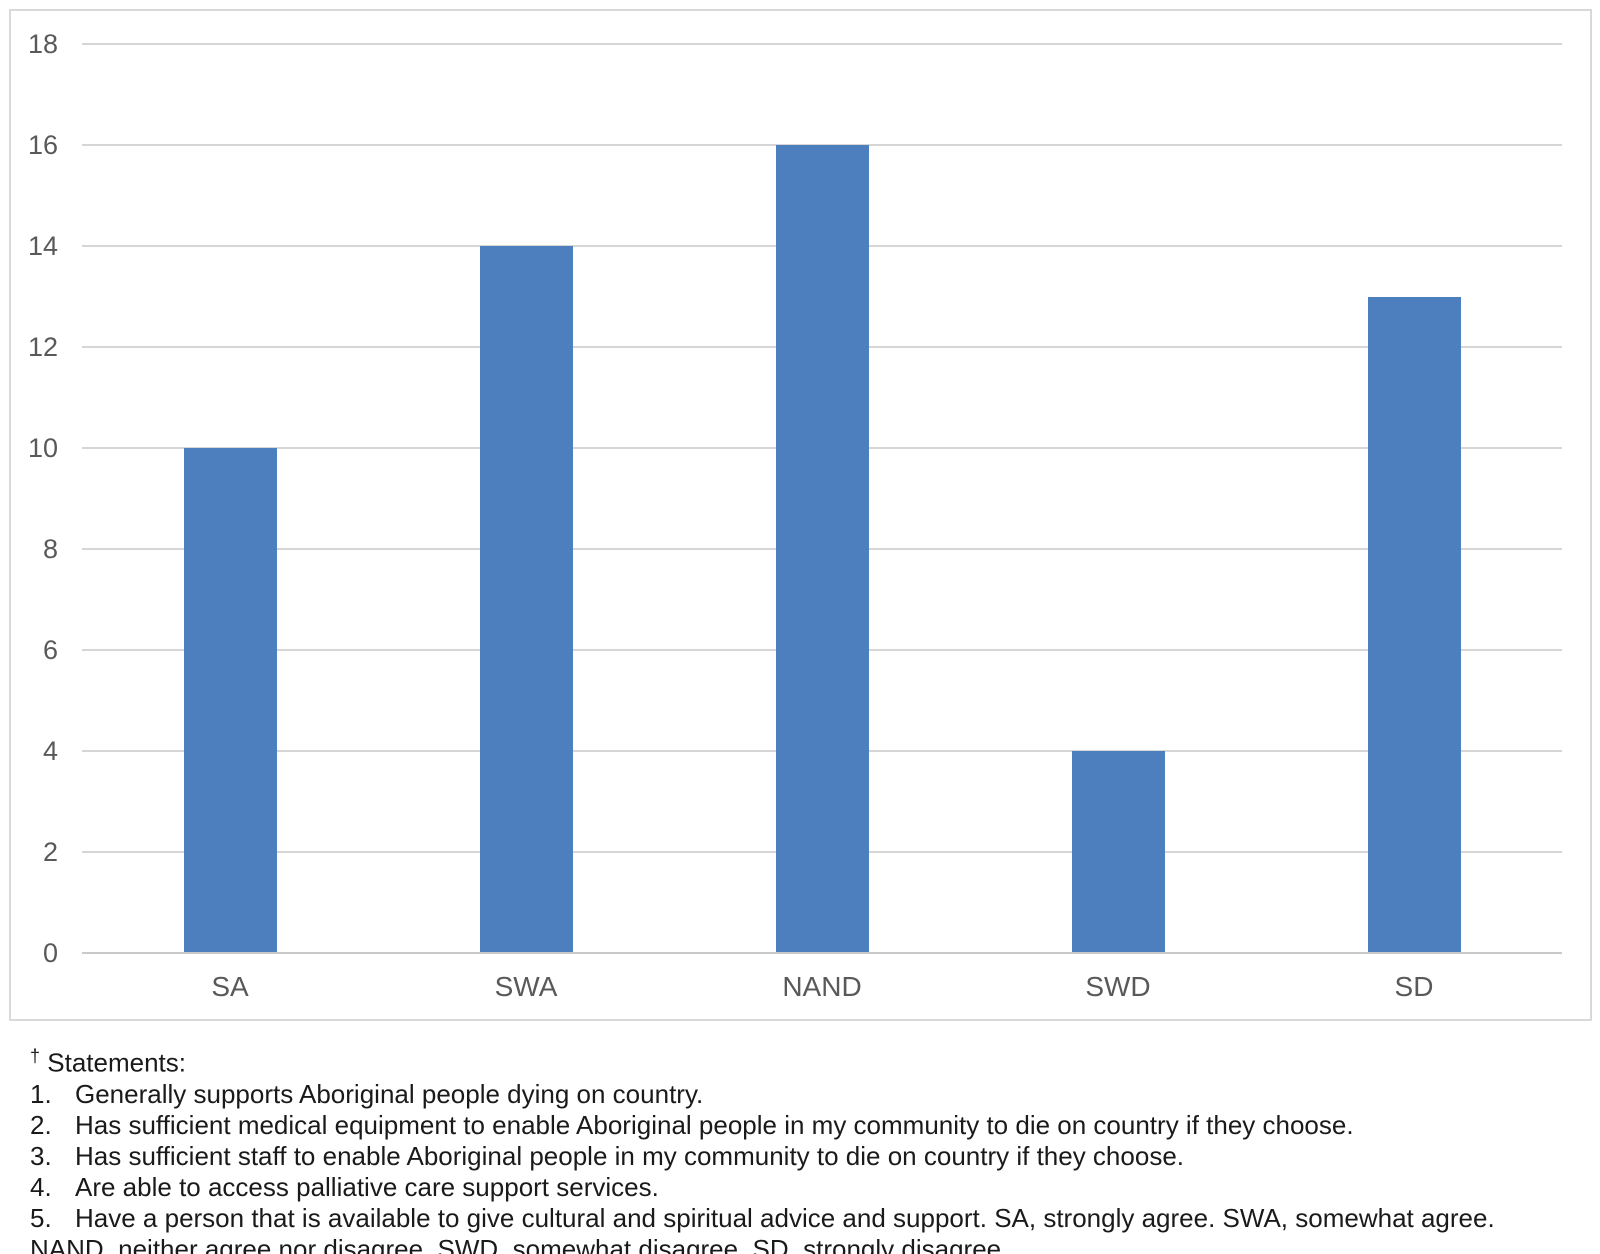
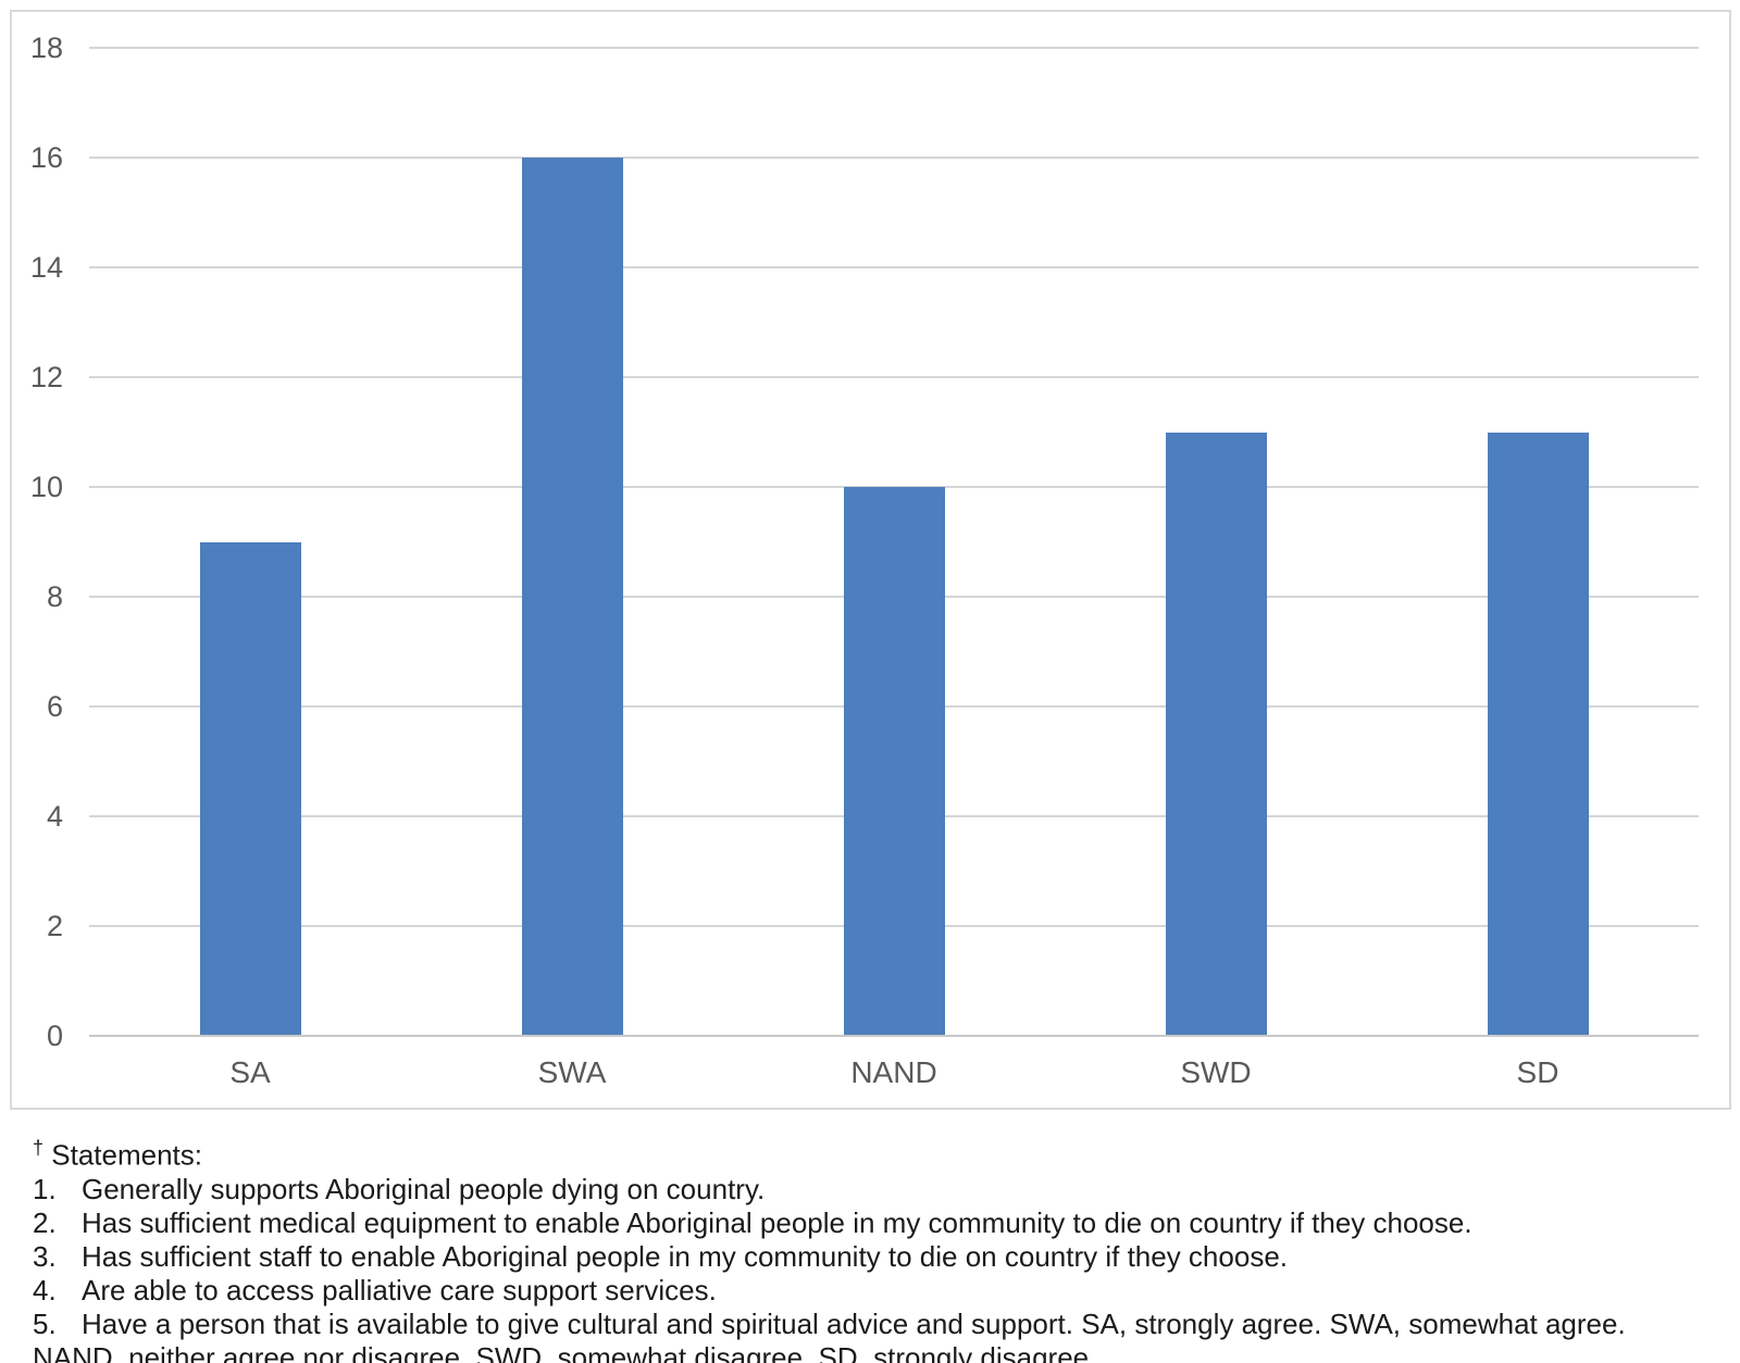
SA: 10 -> 9
SWA: 14 -> 16
NAND: 16 -> 10
SWD: 4 -> 11
SD: 13 -> 11
